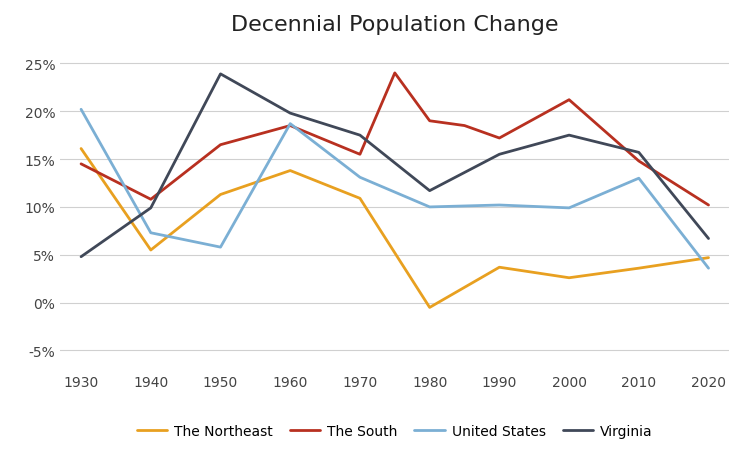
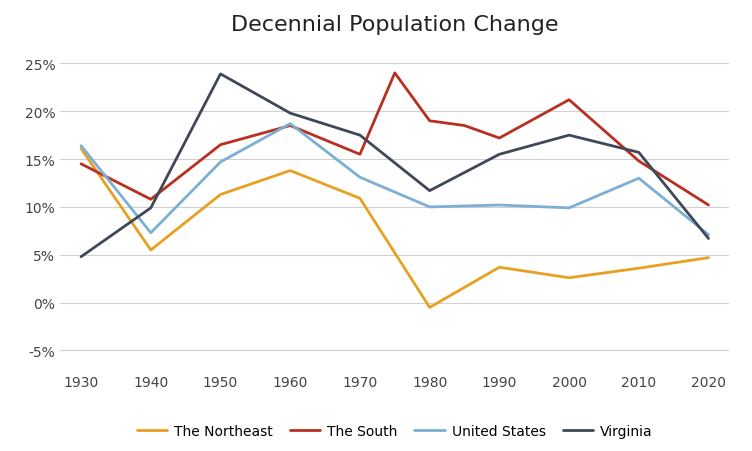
United States/1930: 20.2% -> 16.4%
United States/1950: 5.8% -> 14.7%
United States/2020: 3.6% -> 7.1%
